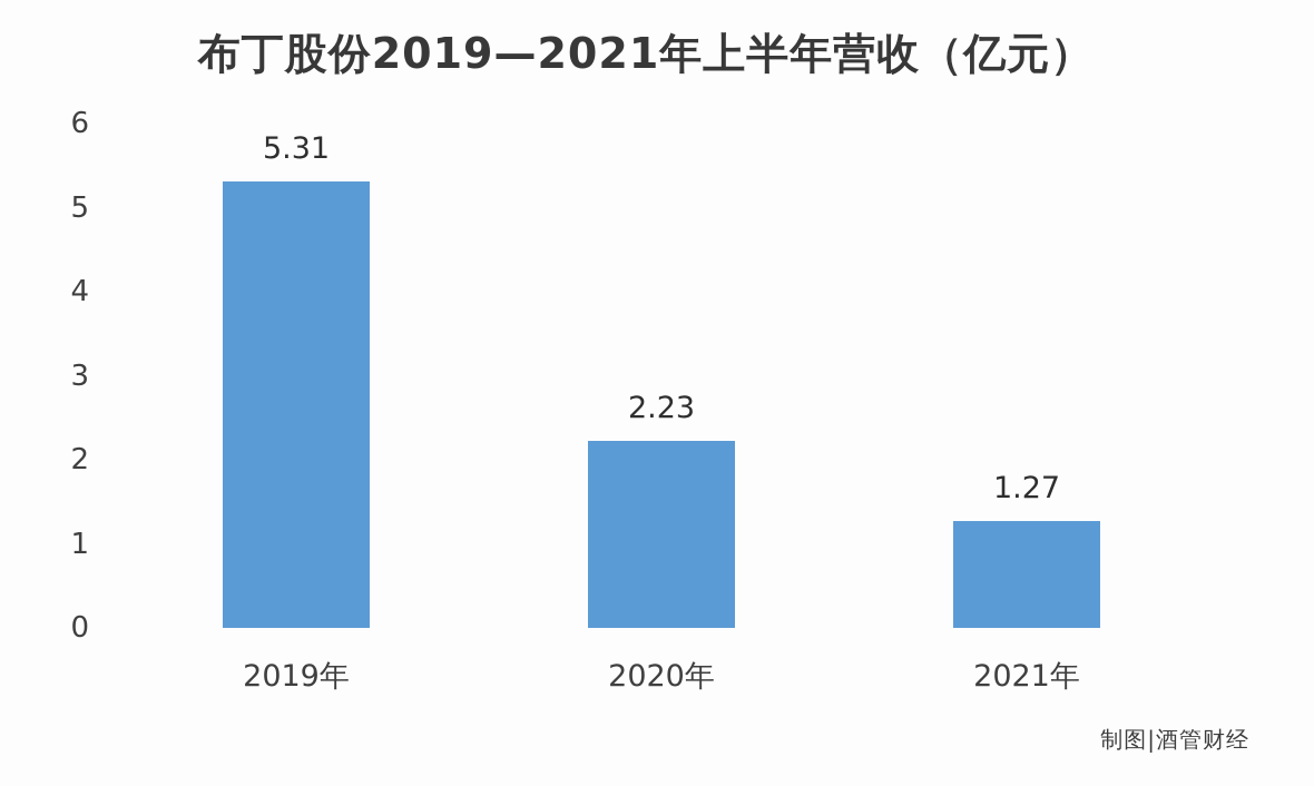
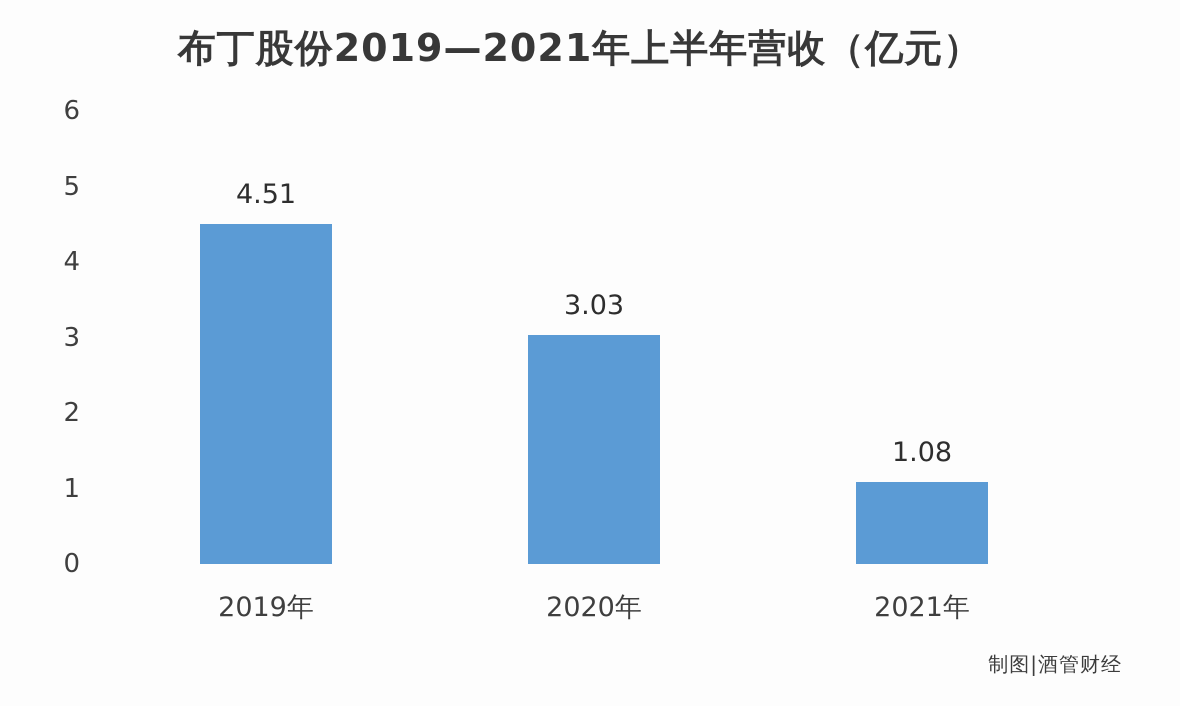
2019年: 5.31 -> 4.51
2020年: 2.23 -> 3.03
2021年: 1.27 -> 1.08
